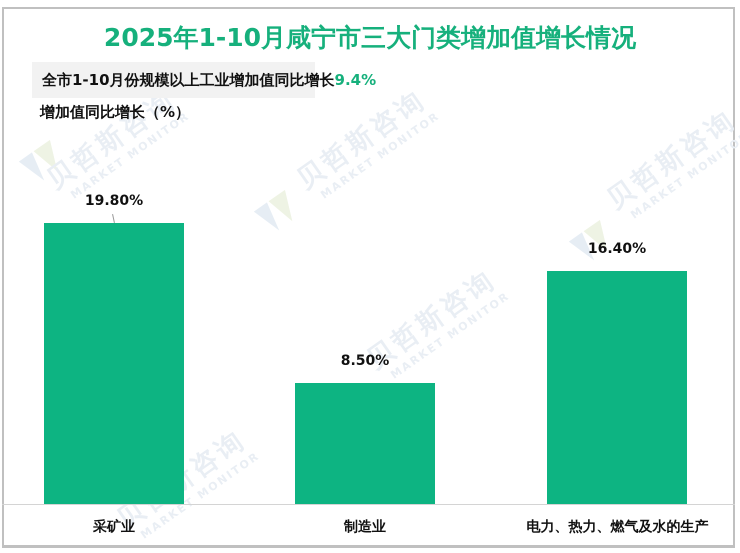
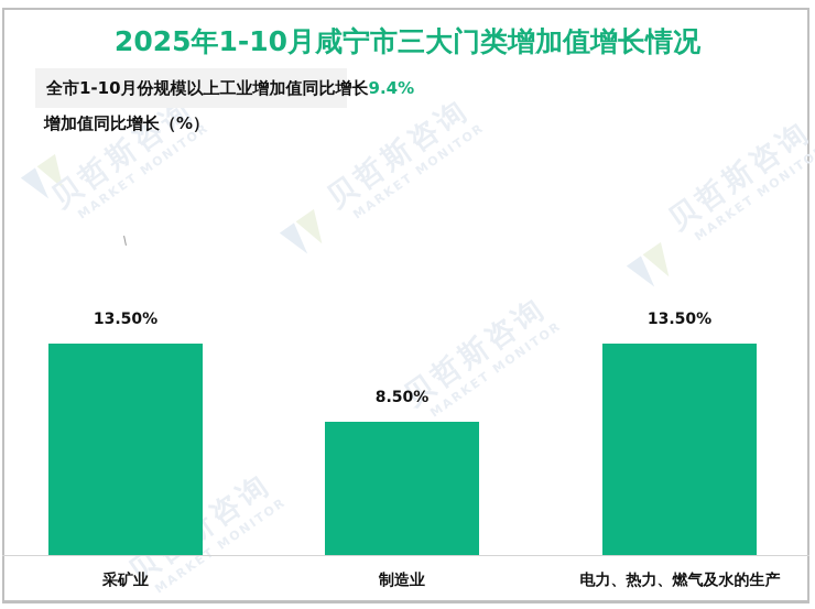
采矿业: 19.80% -> 13.50%
电力、热力、燃气及水的生产: 16.40% -> 13.50%
